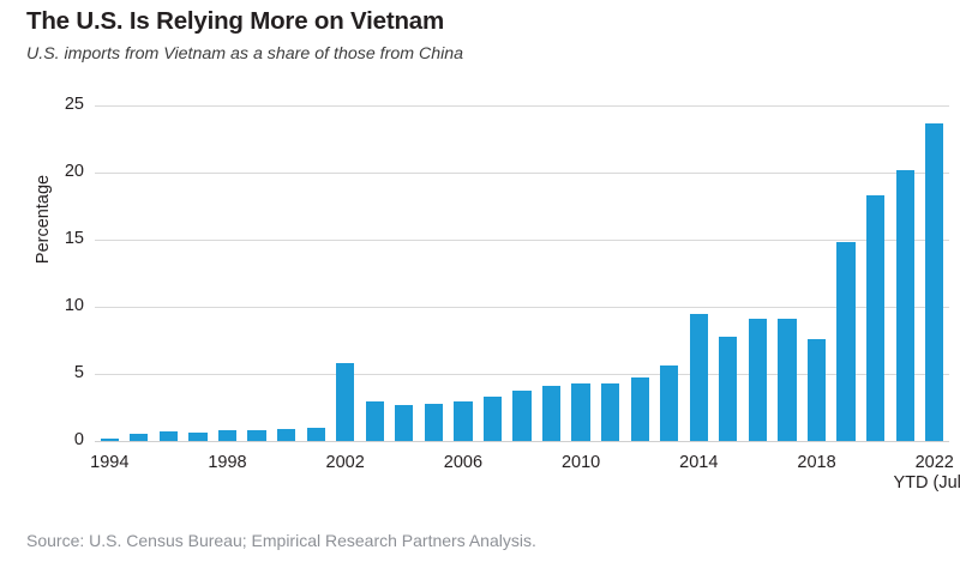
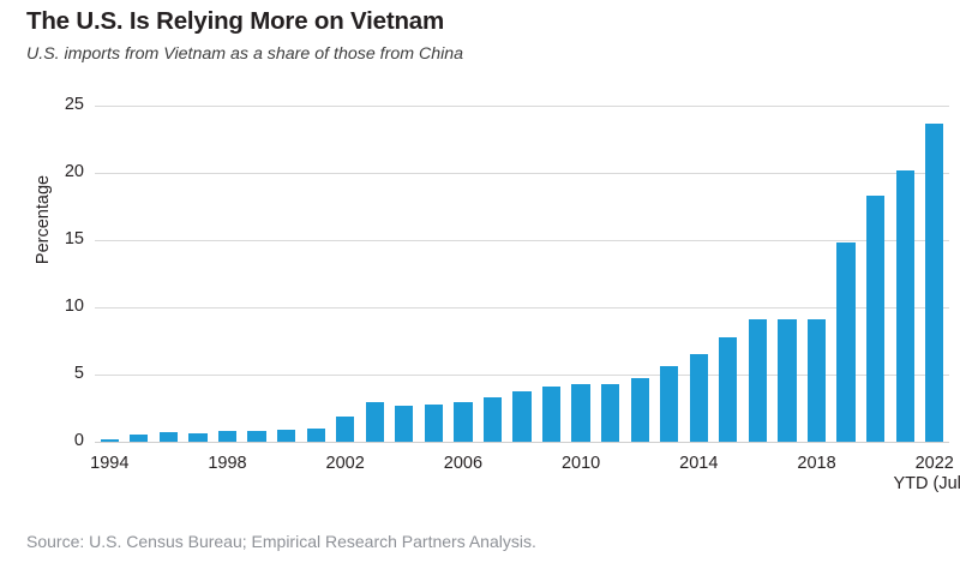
2002: 5.8 -> 1.9
2014: 9.5 -> 6.5
2018: 7.6 -> 9.1
